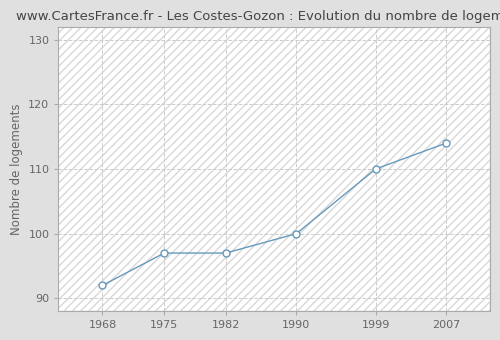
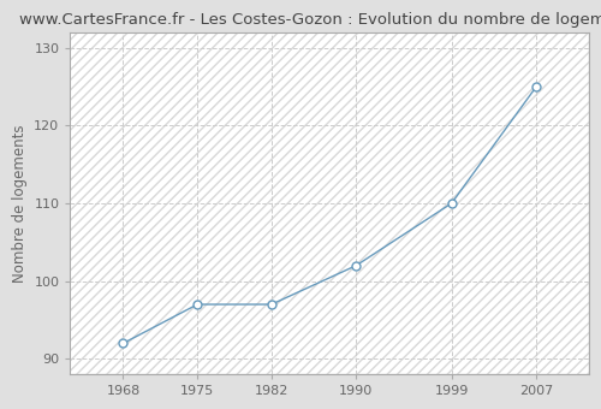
1990: 100 -> 102
2007: 114 -> 125
